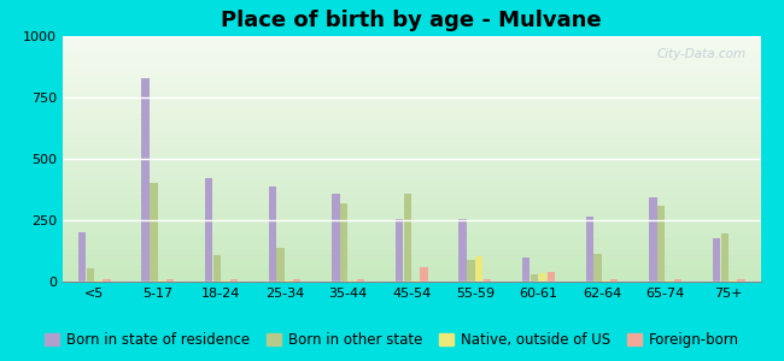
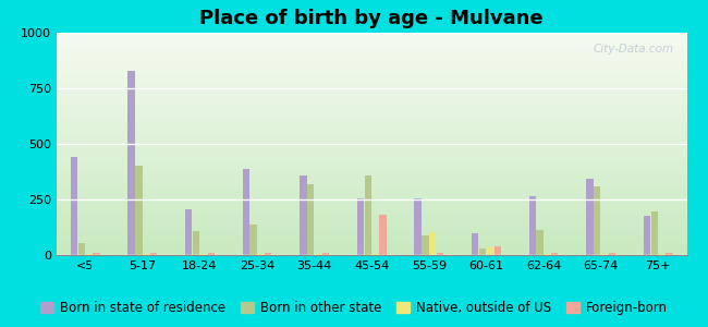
Born in state of residence/<5: 200 -> 440
Born in state of residence/18-24: 420 -> 205
Foreign-born/45-54: 60 -> 180
